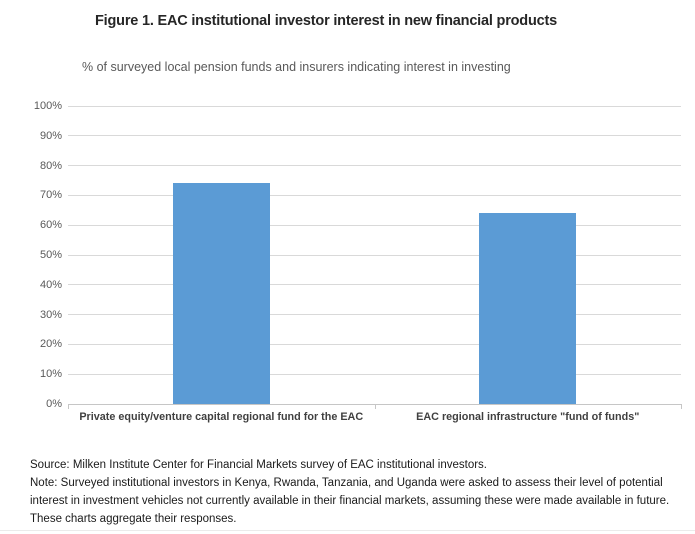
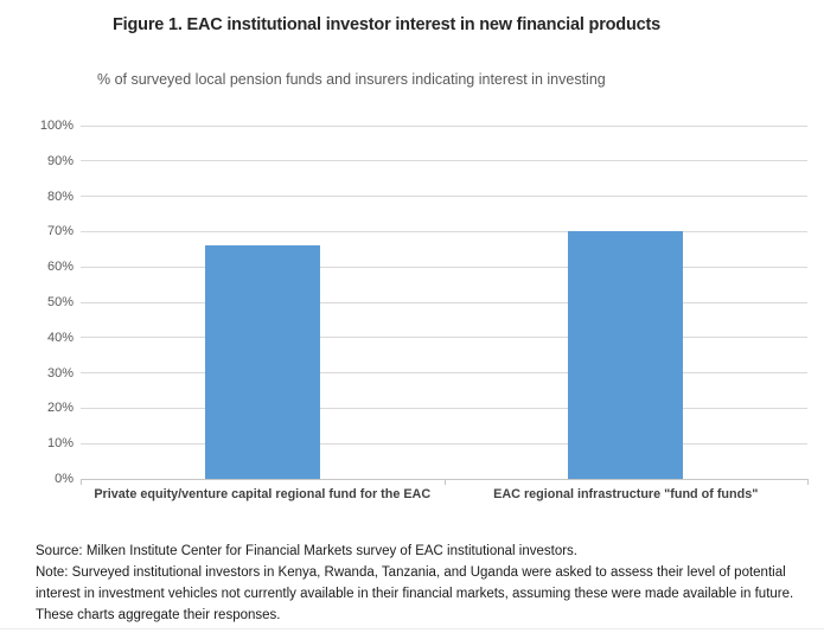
Private equity/venture capital regional fund for the EAC: 74% -> 66%
EAC regional infrastructure "fund of funds": 64% -> 70%
